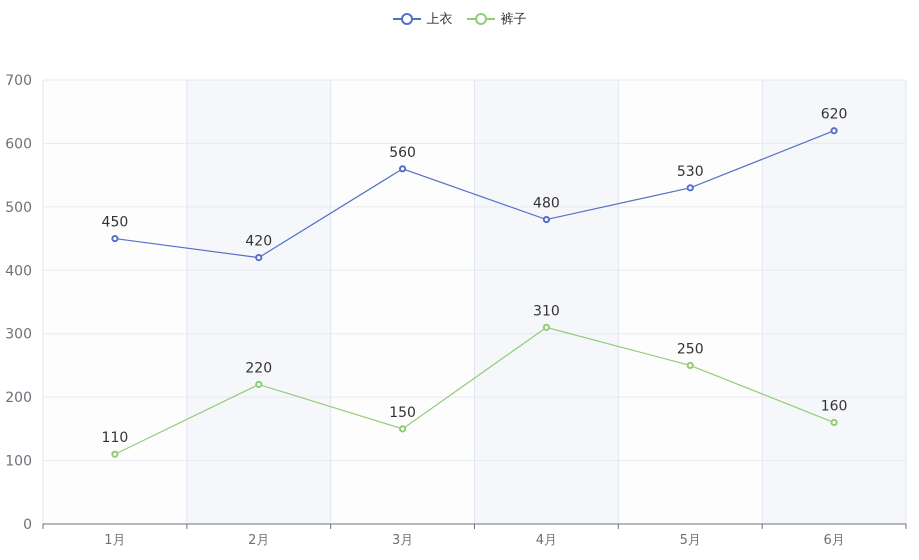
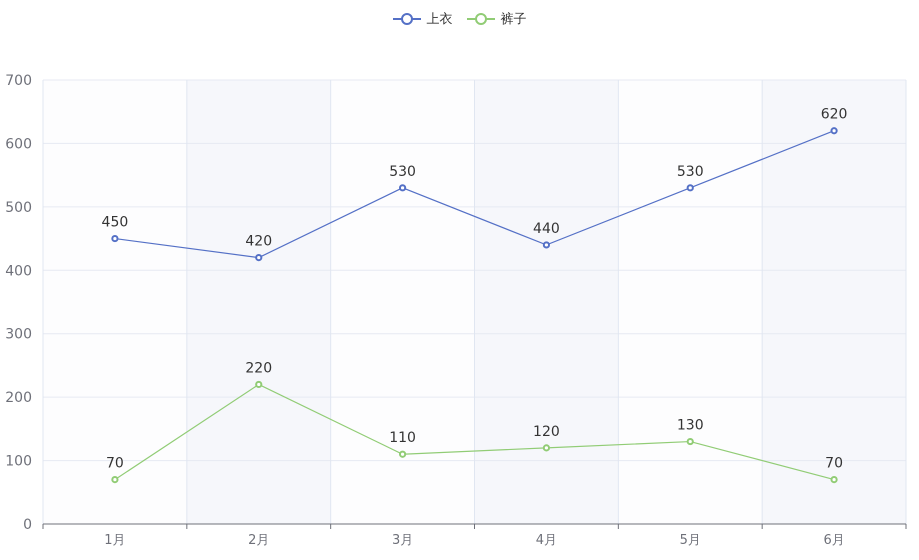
裤子/1月: 110 -> 70
上衣/3月: 560 -> 530
裤子/3月: 150 -> 110
上衣/4月: 480 -> 440
裤子/4月: 310 -> 120
裤子/5月: 250 -> 130
裤子/6月: 160 -> 70
